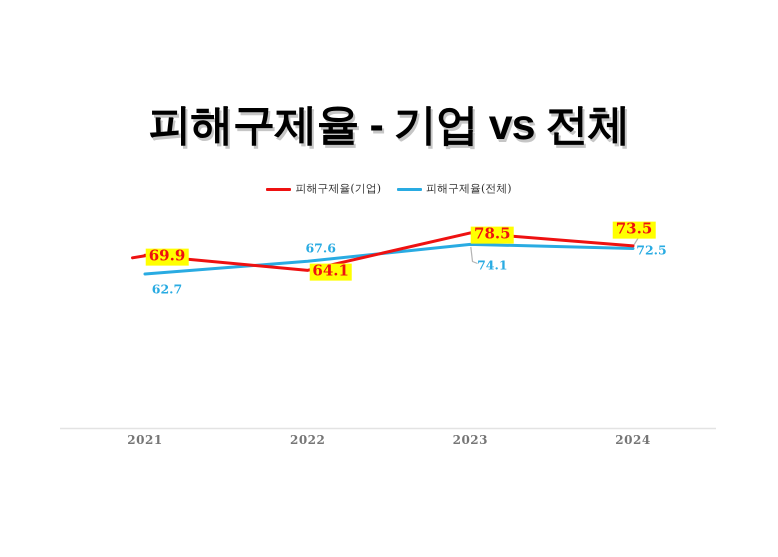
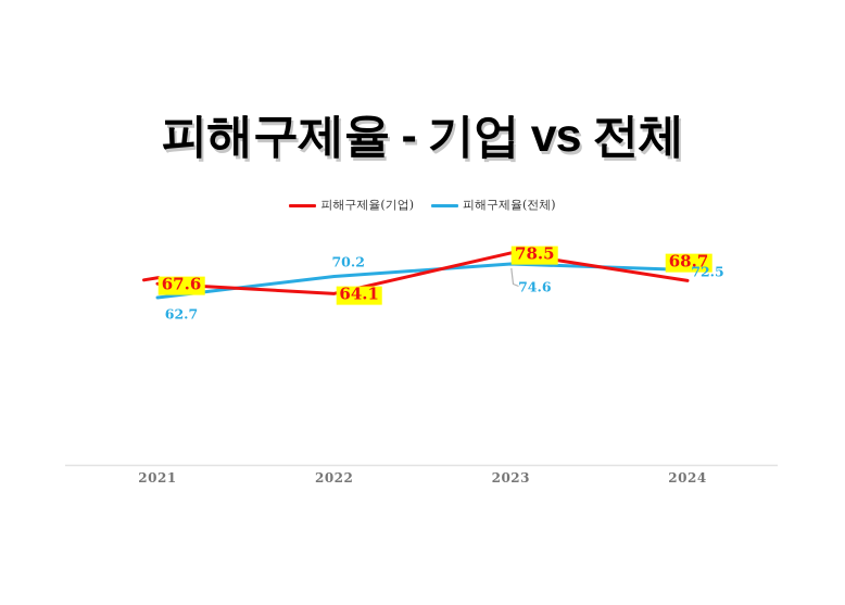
피해구제율(기업)/2021: 69.9 -> 67.6
피해구제율(전체)/2022: 67.6 -> 70.2
피해구제율(전체)/2023: 74.1 -> 74.6
피해구제율(기업)/2024: 73.5 -> 68.7
